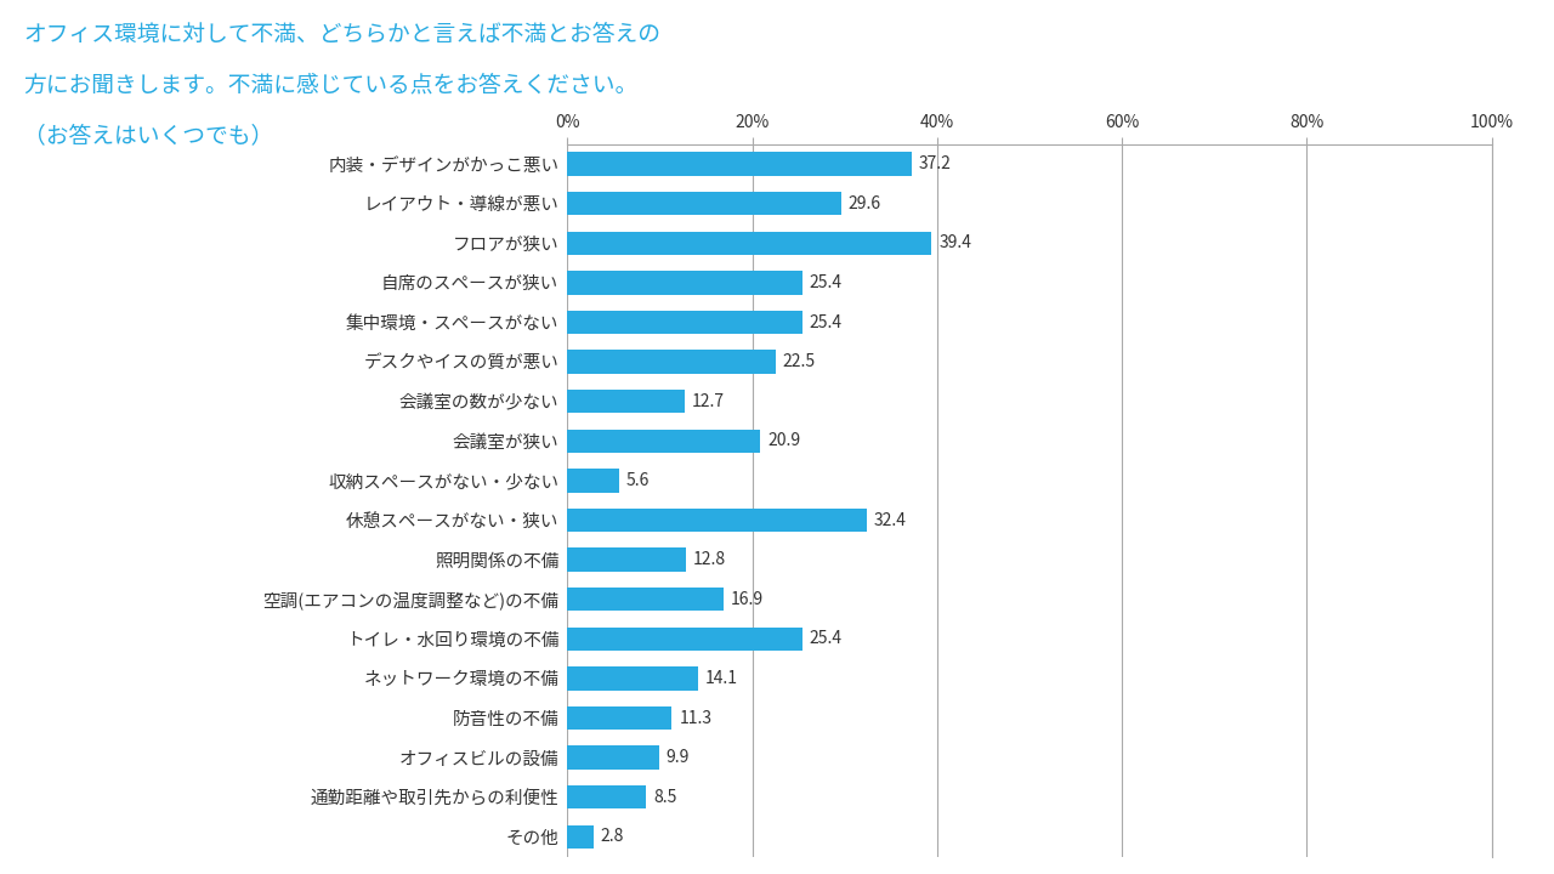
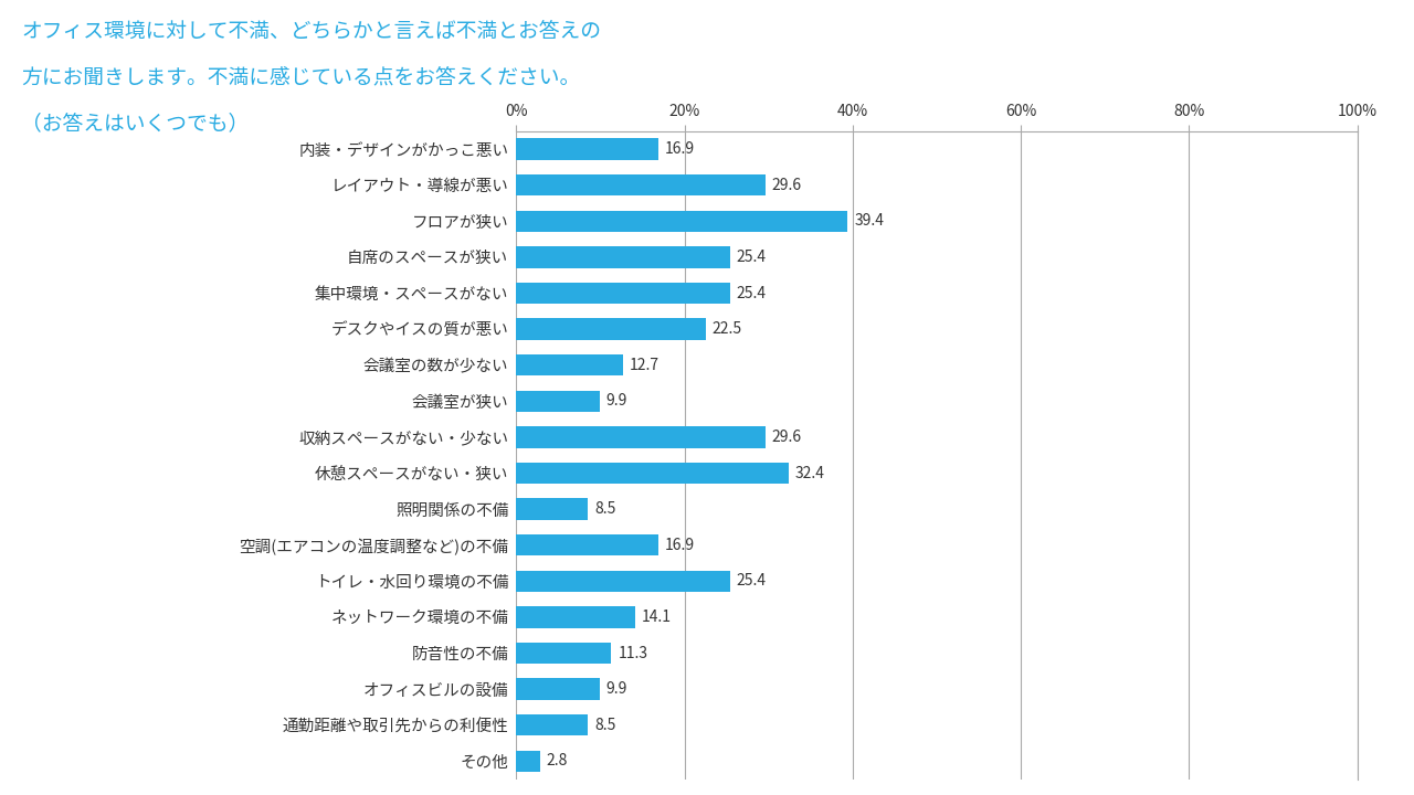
内装・デザインがかっこ悪い: 37.2 -> 16.9
会議室が狭い: 20.9 -> 9.9
収納スペースがない・少ない: 5.6 -> 29.6
照明関係の不備: 12.8 -> 8.5
